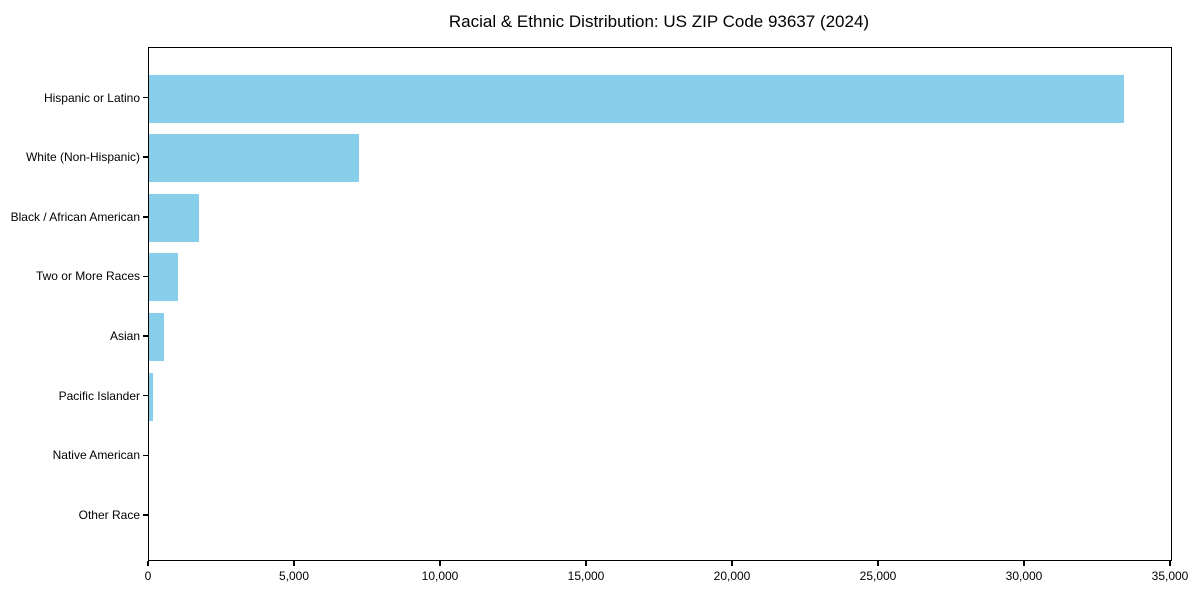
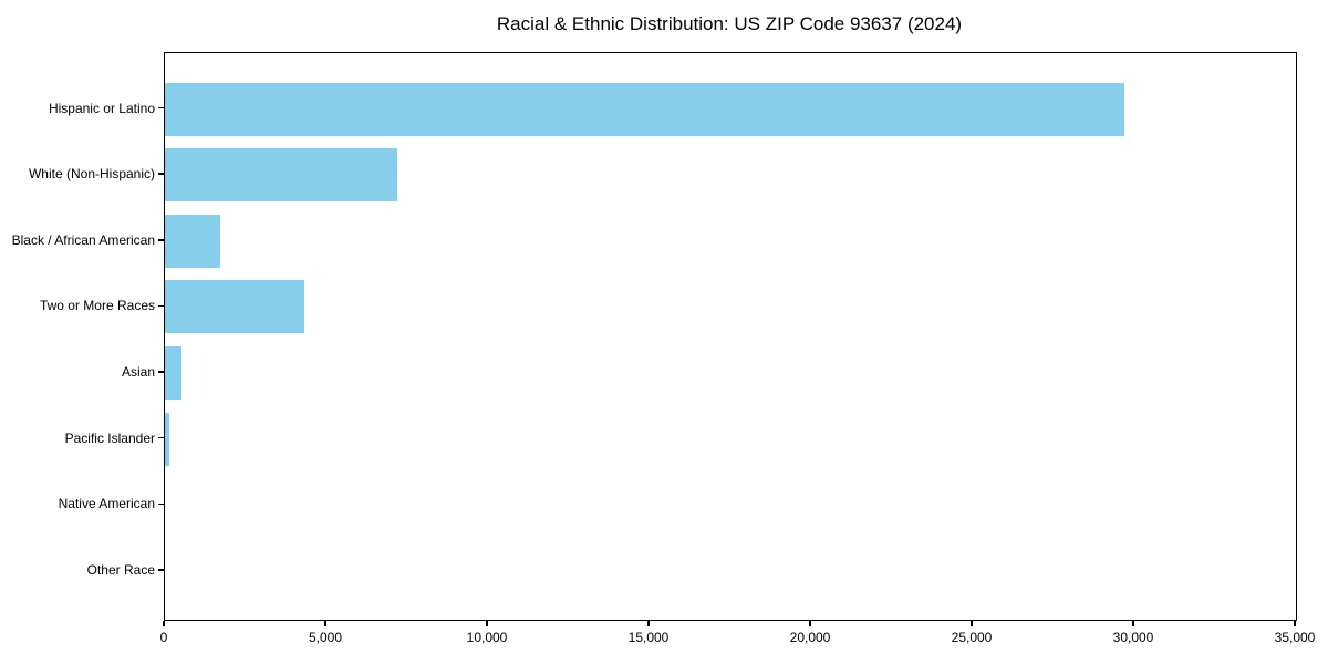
Hispanic or Latino: 33400 -> 29700
Two or More Races: 1000 -> 4300
